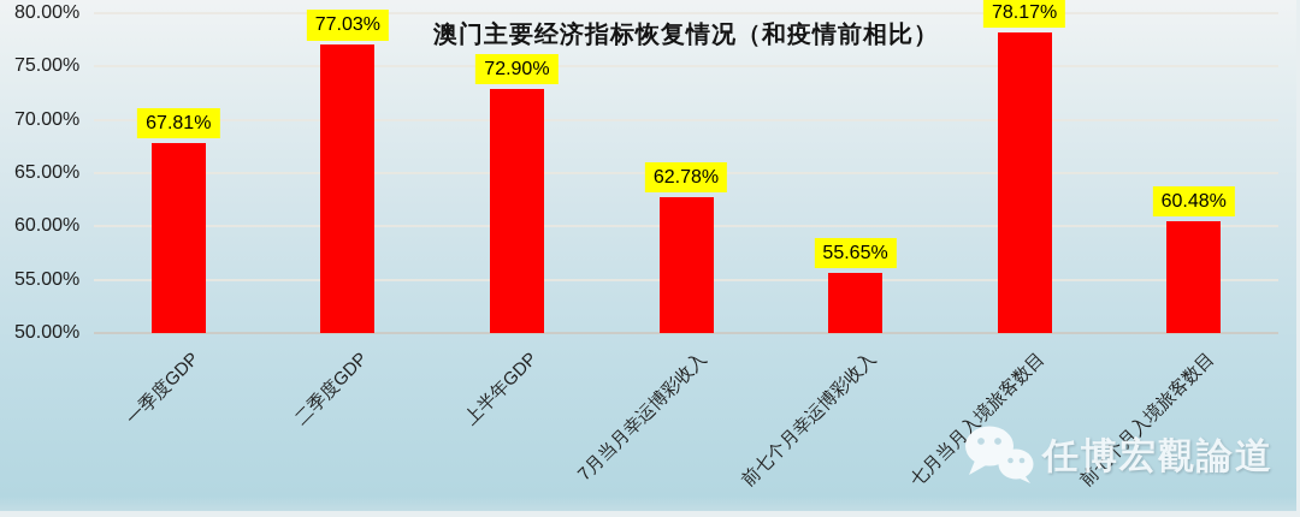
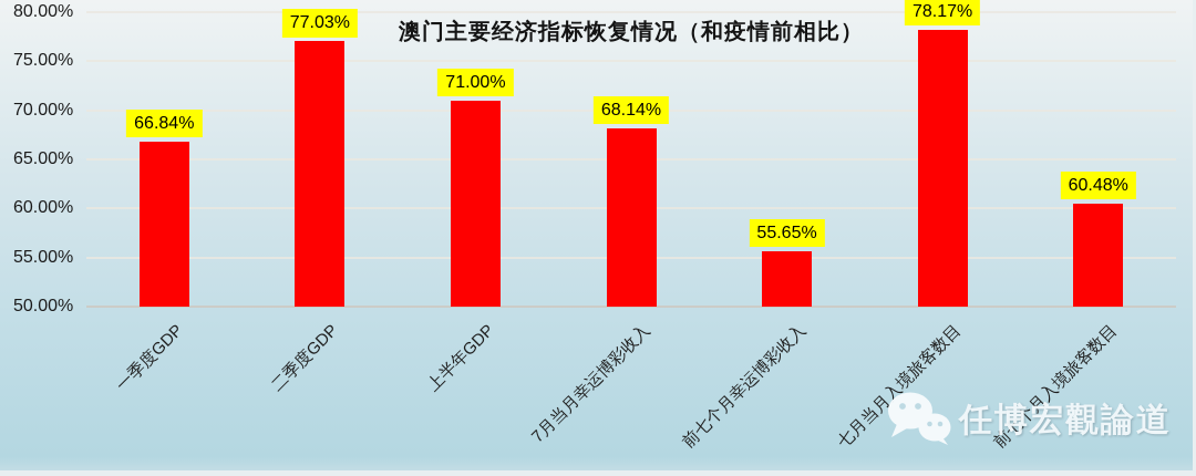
一季度GDP: 67.81% -> 66.84%
上半年GDP: 72.90% -> 71.00%
7月当月幸运博彩收入: 62.78% -> 68.14%
